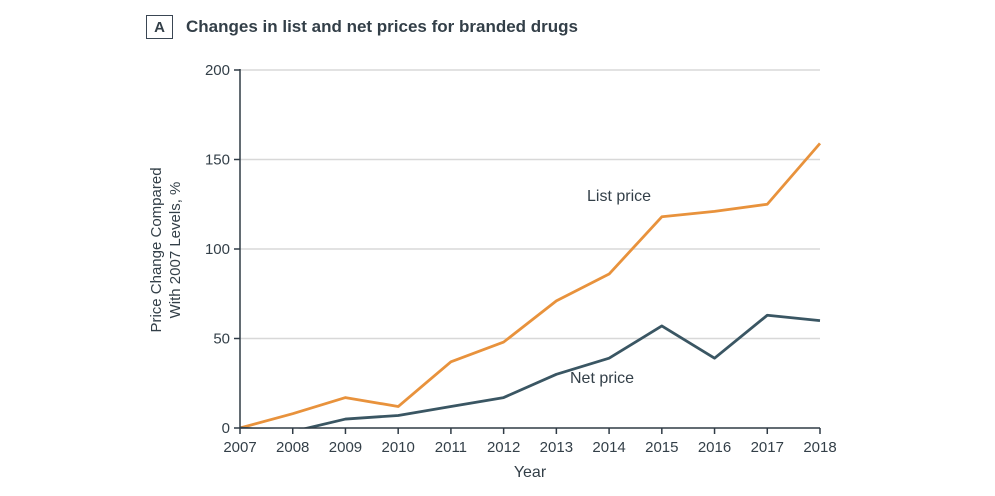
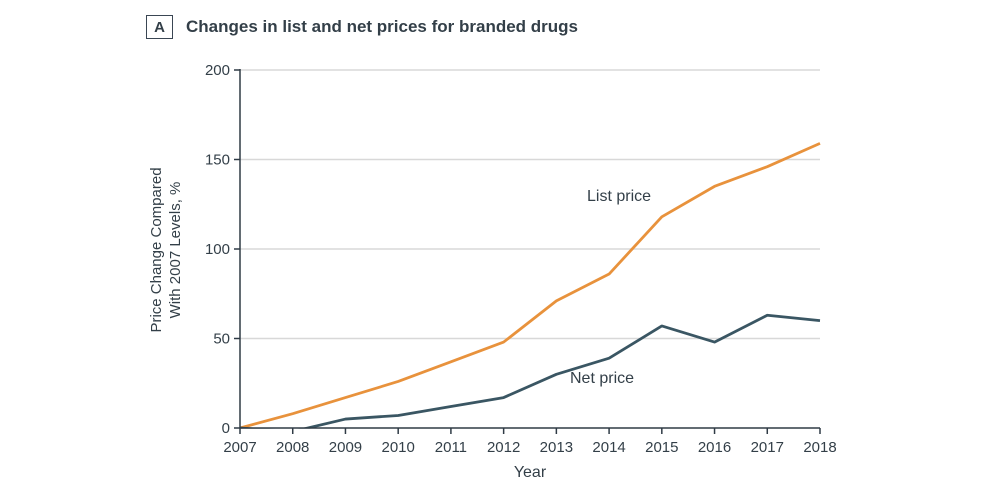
List price/2010: 12 -> 26
List price/2016: 121 -> 135
Net price/2016: 39 -> 48
List price/2017: 125 -> 146
